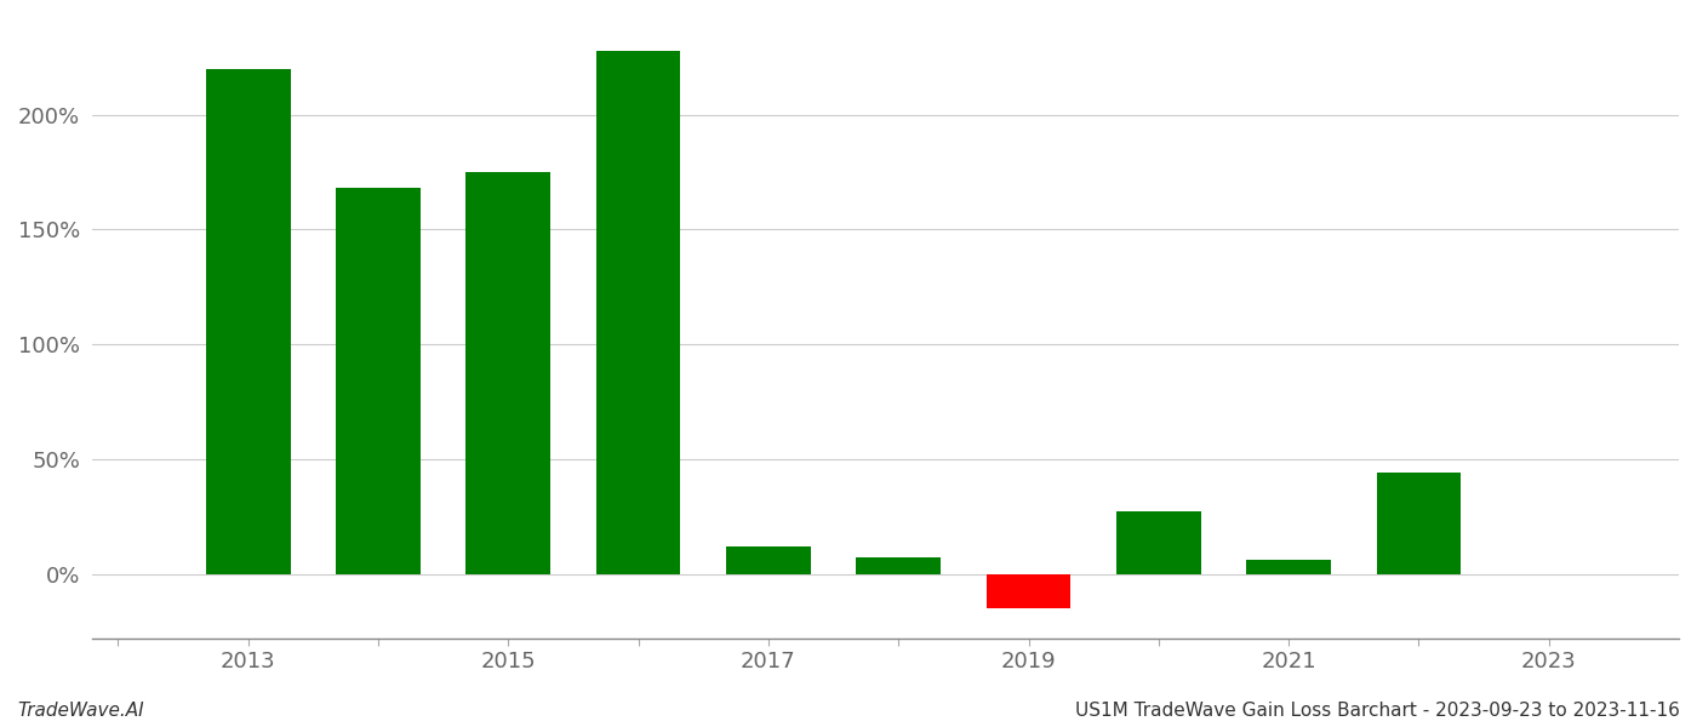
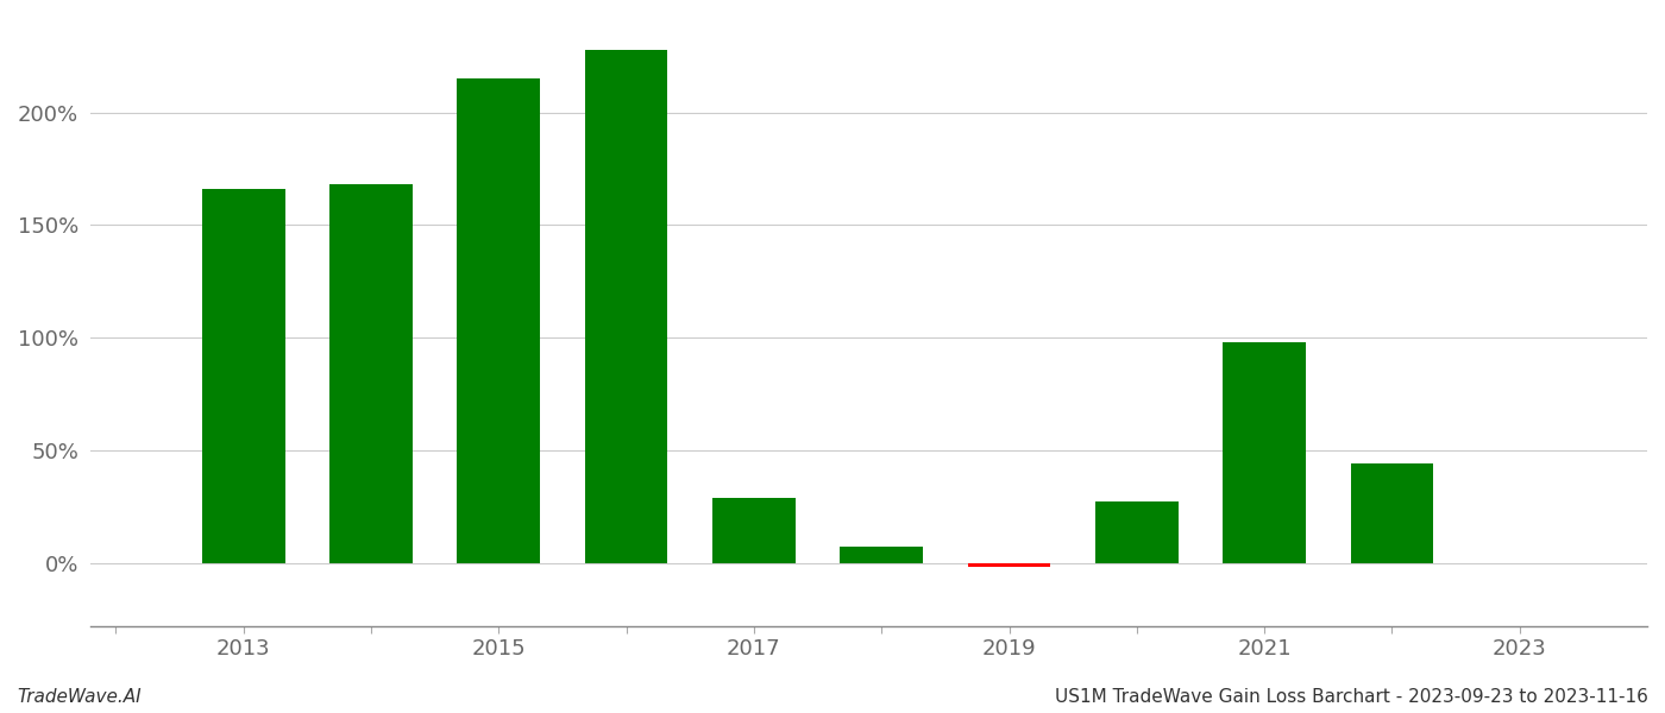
2013: 220% -> 166%
2015: 175% -> 215%
2017: 12% -> 29%
2019: -15% -> -2%
2021: 6% -> 98%
